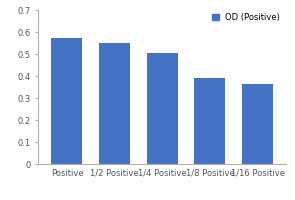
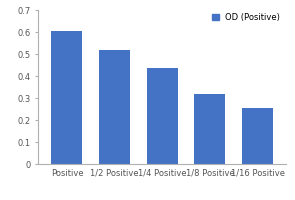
Positive: 0.575 -> 0.605
1/2 Positive: 0.550 -> 0.520
1/4 Positive: 0.505 -> 0.435
1/8 Positive: 0.390 -> 0.320
1/16 Positive: 0.365 -> 0.255
